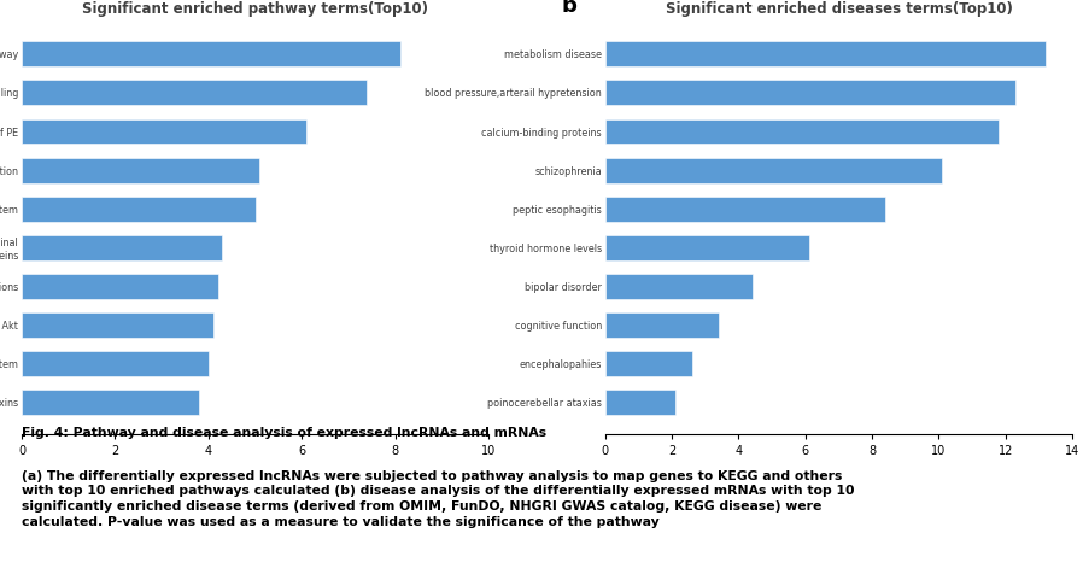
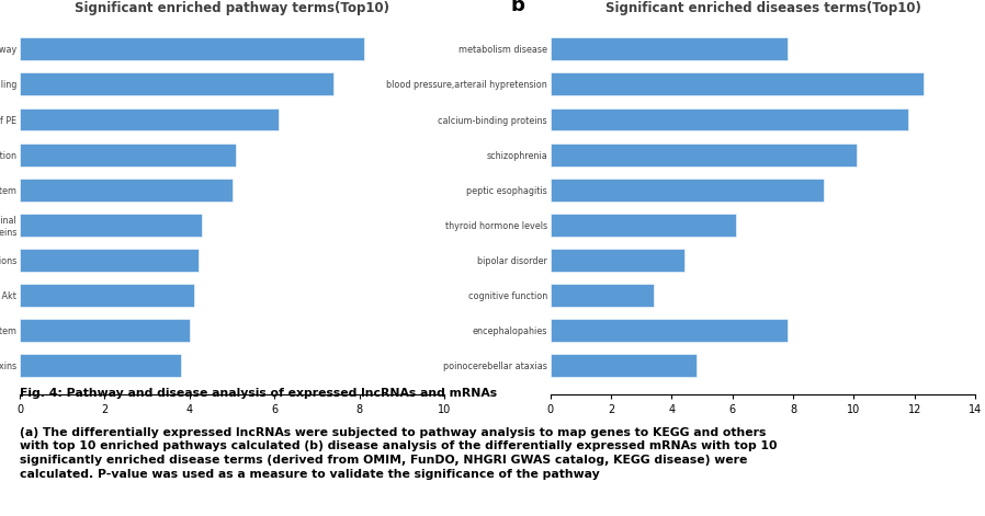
Significant enriched diseases terms(Top10)/metabolism disease: 13.2 -> 7.8
Significant enriched diseases terms(Top10)/peptic esophagitis: 8.4 -> 9.0
Significant enriched diseases terms(Top10)/encephalopahies: 2.6 -> 7.8
Significant enriched diseases terms(Top10)/poinocerebellar ataxias: 2.1 -> 4.8
